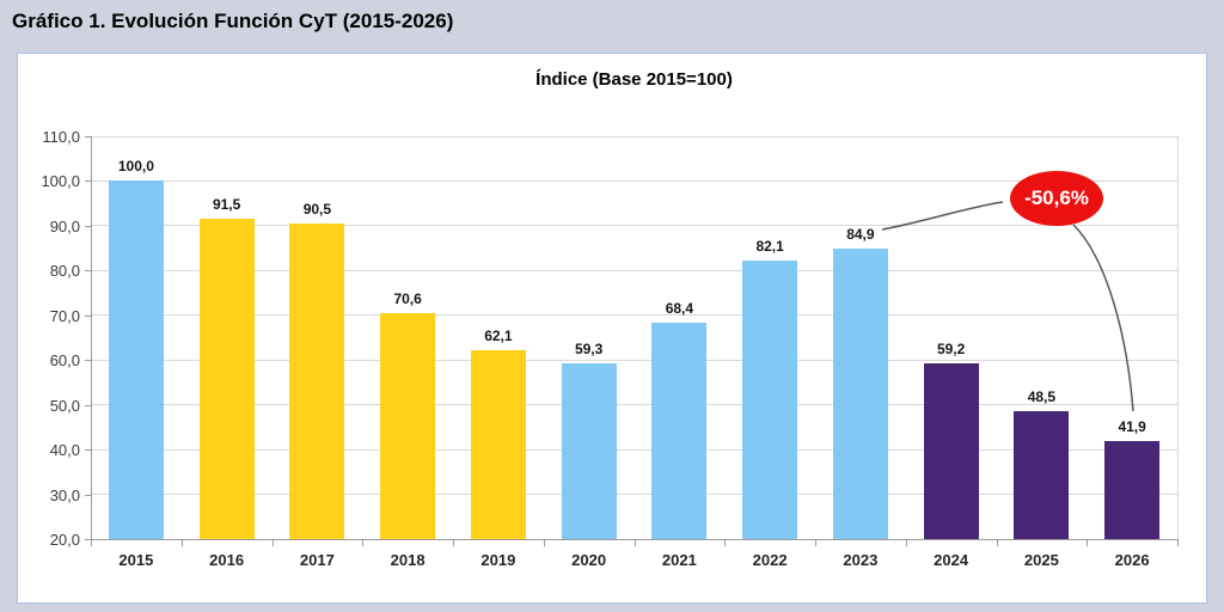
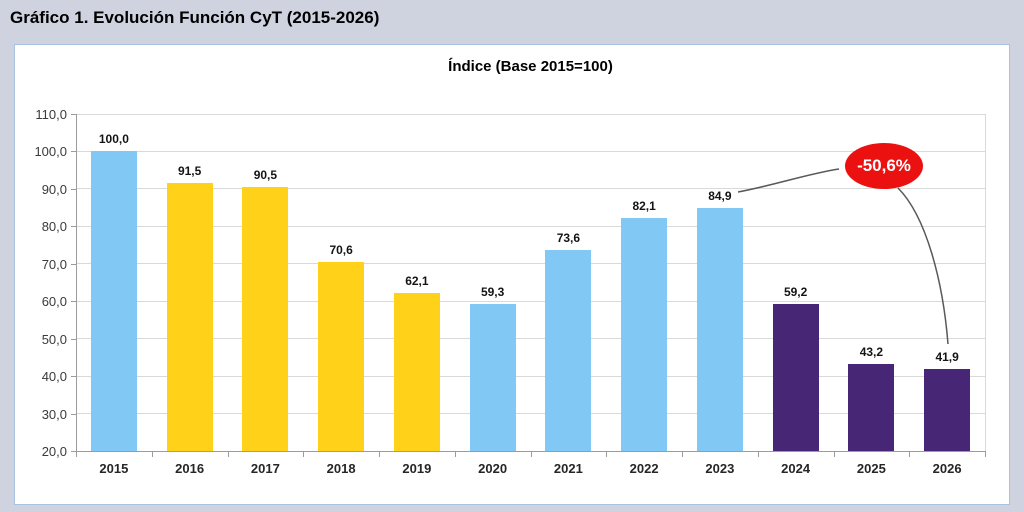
2021: 68,4 -> 73,6
2025: 48,5 -> 43,2
